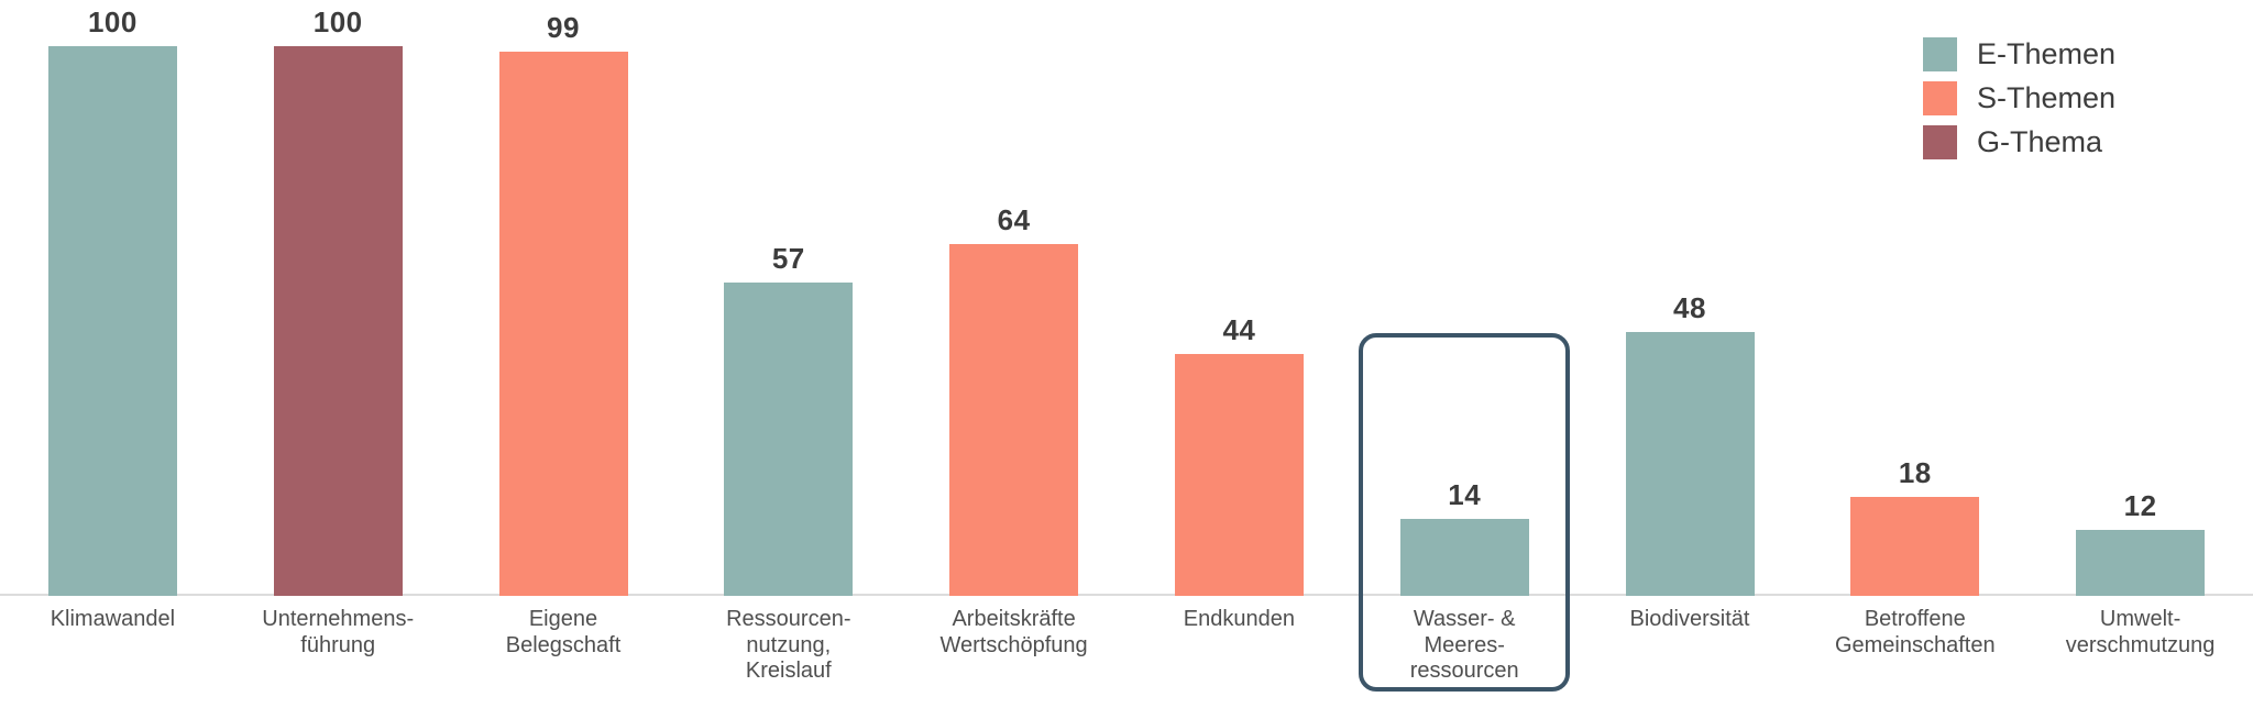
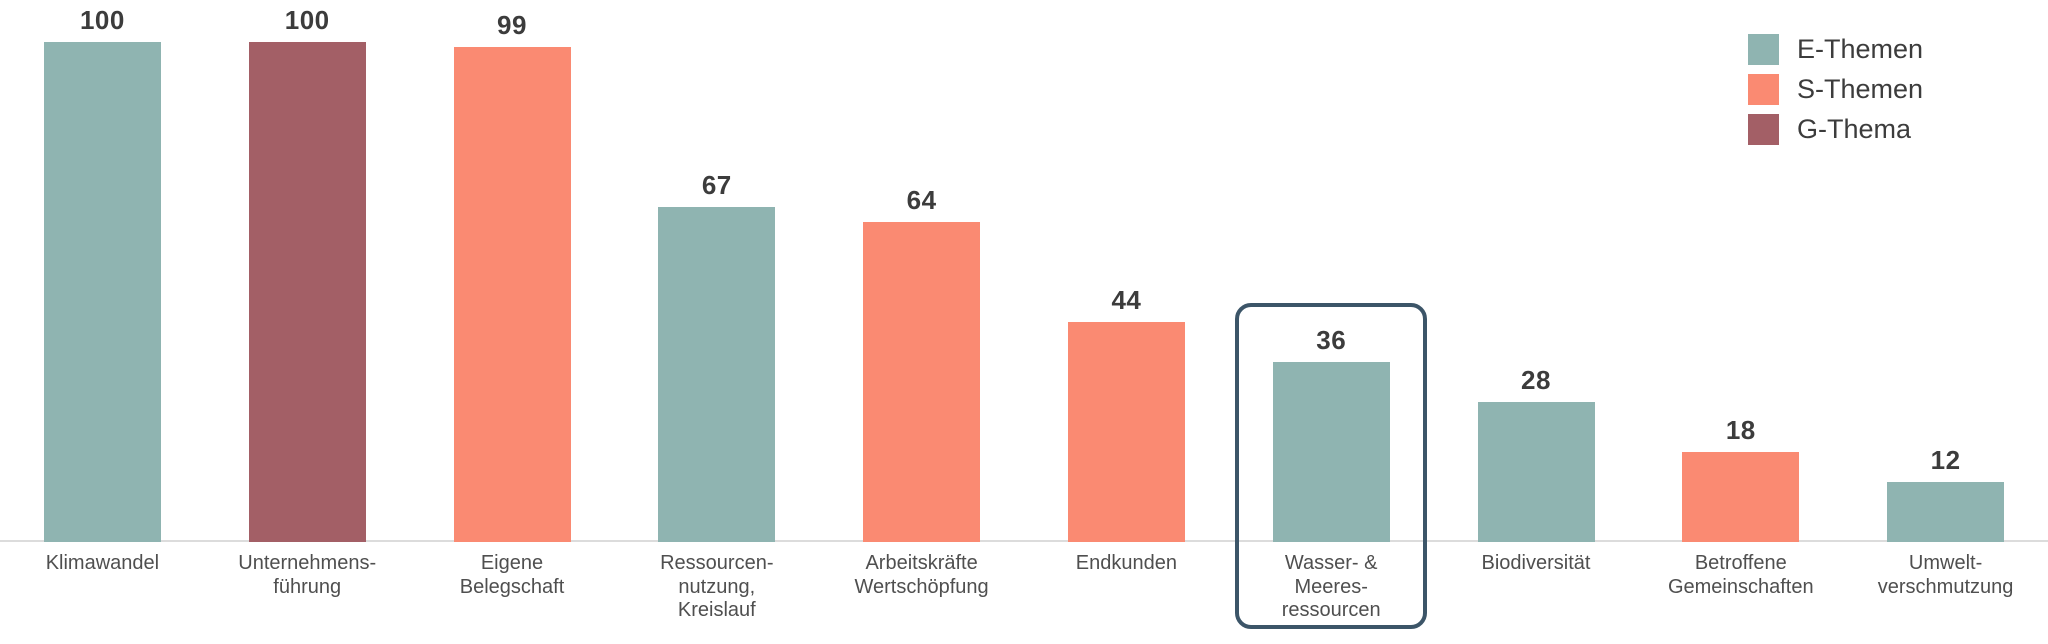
Ressourcen- nutzung, Kreislauf: 57 -> 67
Wasser- & Meeres- ressourcen: 14 -> 36
Biodiversität: 48 -> 28
